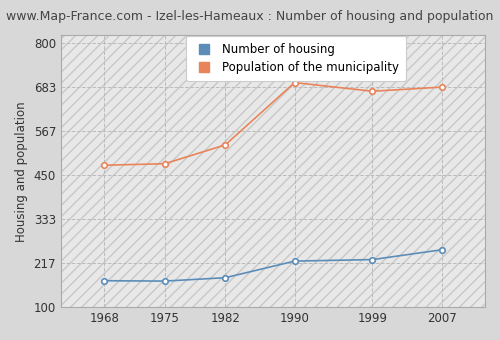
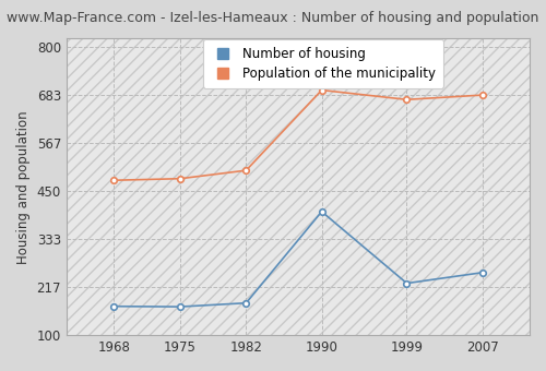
Population of the municipality/1982: 530 -> 500
Number of housing/1990: 222 -> 400
